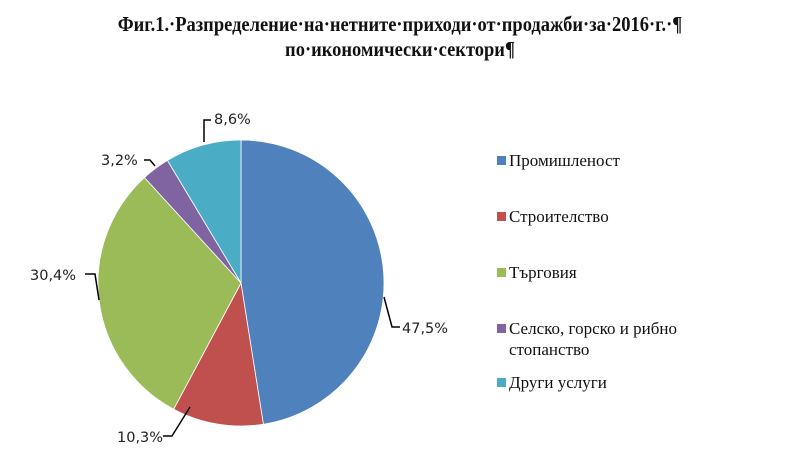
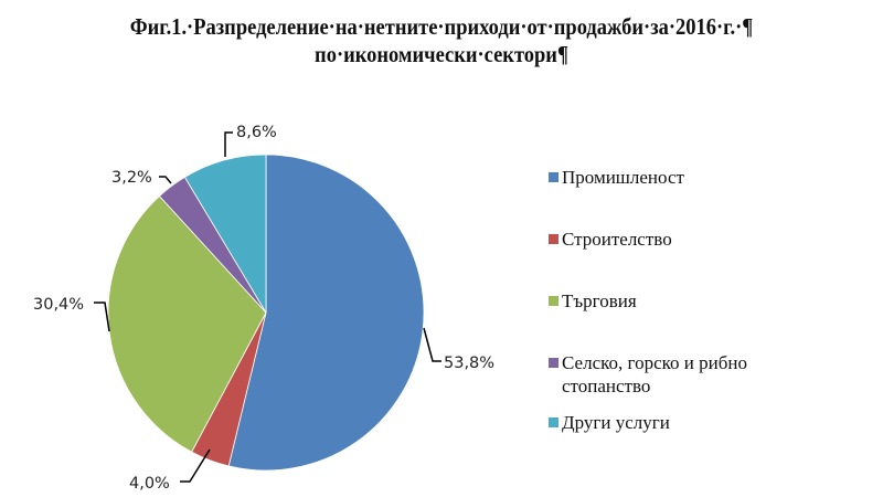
Промишленост: 47,5% -> 53,8%
Строителство: 10,3% -> 4,0%
